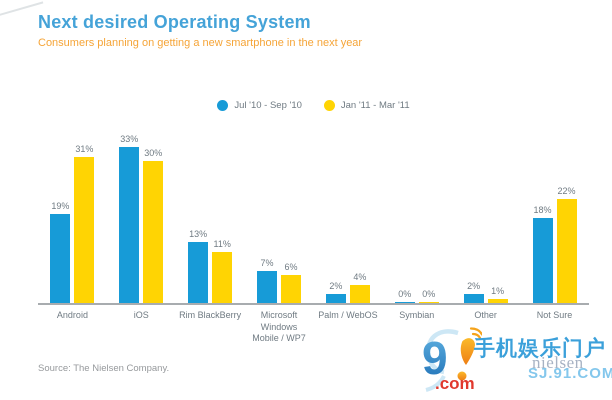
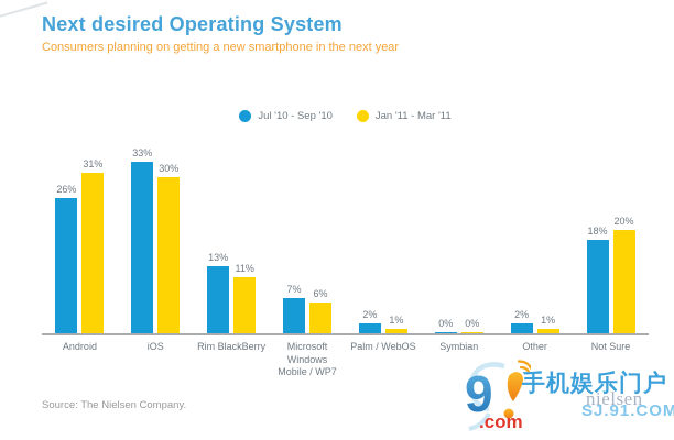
Jul '10 - Sep '10/Android: 19% -> 26%
Jan '11 - Mar '11/Palm / WebOS: 4% -> 1%
Jan '11 - Mar '11/Not Sure: 22% -> 20%
